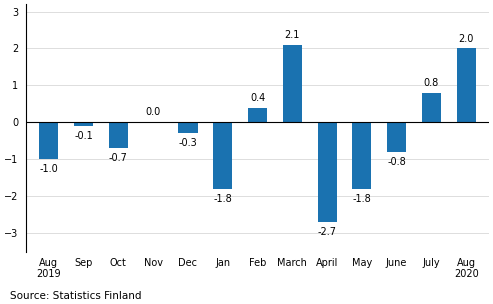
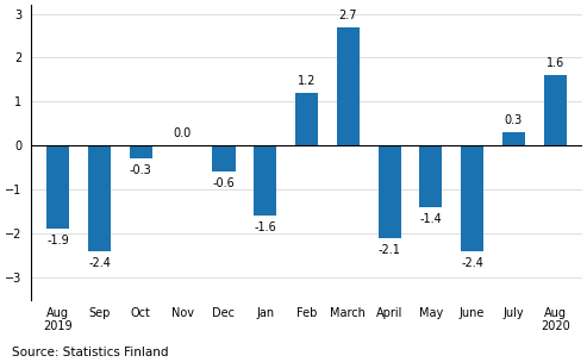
Aug 2019: -1.0 -> -1.9
Sep: -0.1 -> -2.4
Oct: -0.7 -> -0.3
Dec: -0.3 -> -0.6
Jan: -1.8 -> -1.6
Feb: 0.4 -> 1.2
March: 2.1 -> 2.7
April: -2.7 -> -2.1
May: -1.8 -> -1.4
June: -0.8 -> -2.4
July: 0.8 -> 0.3
Aug 2020: 2.0 -> 1.6
